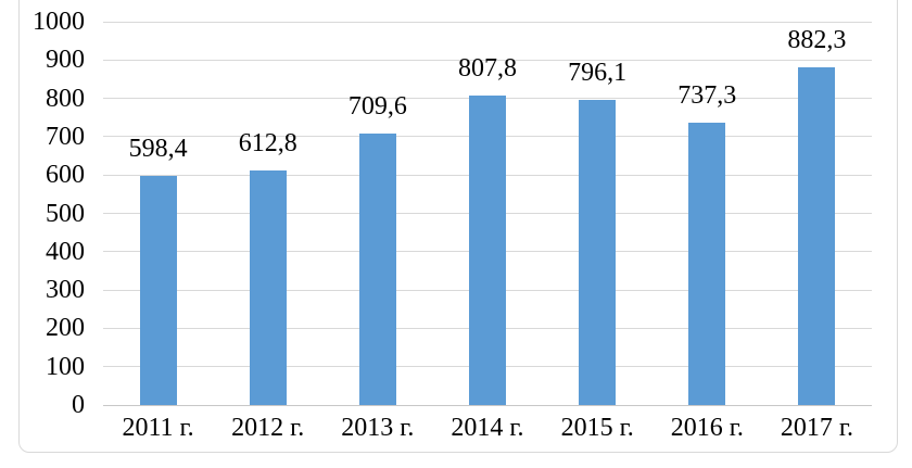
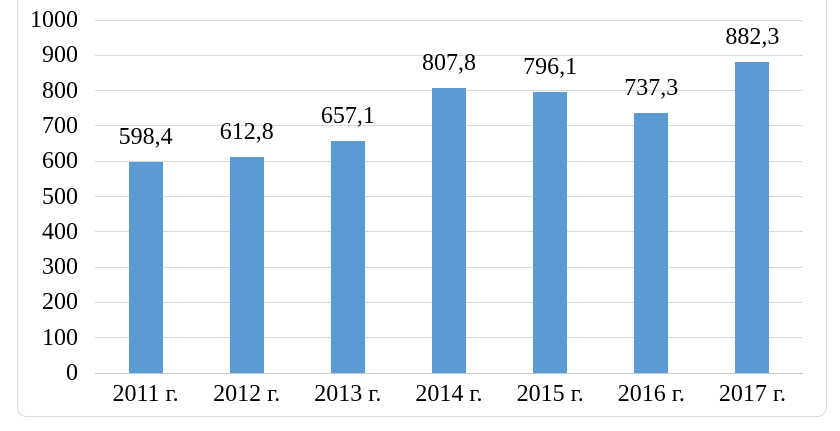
2013 г.: 709,6 -> 657,1
